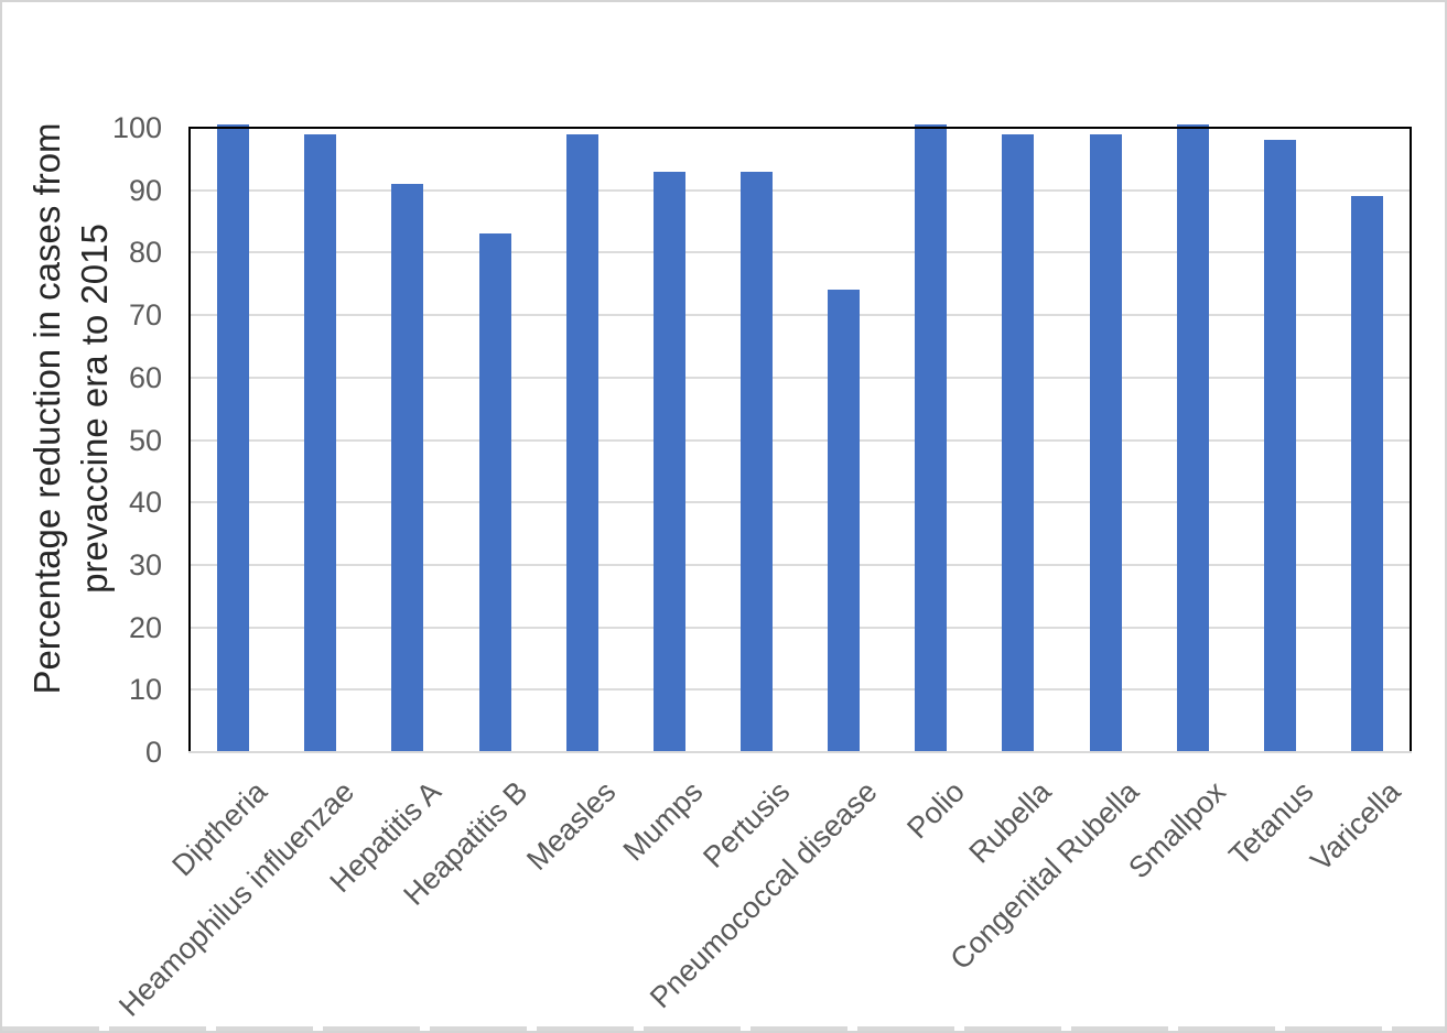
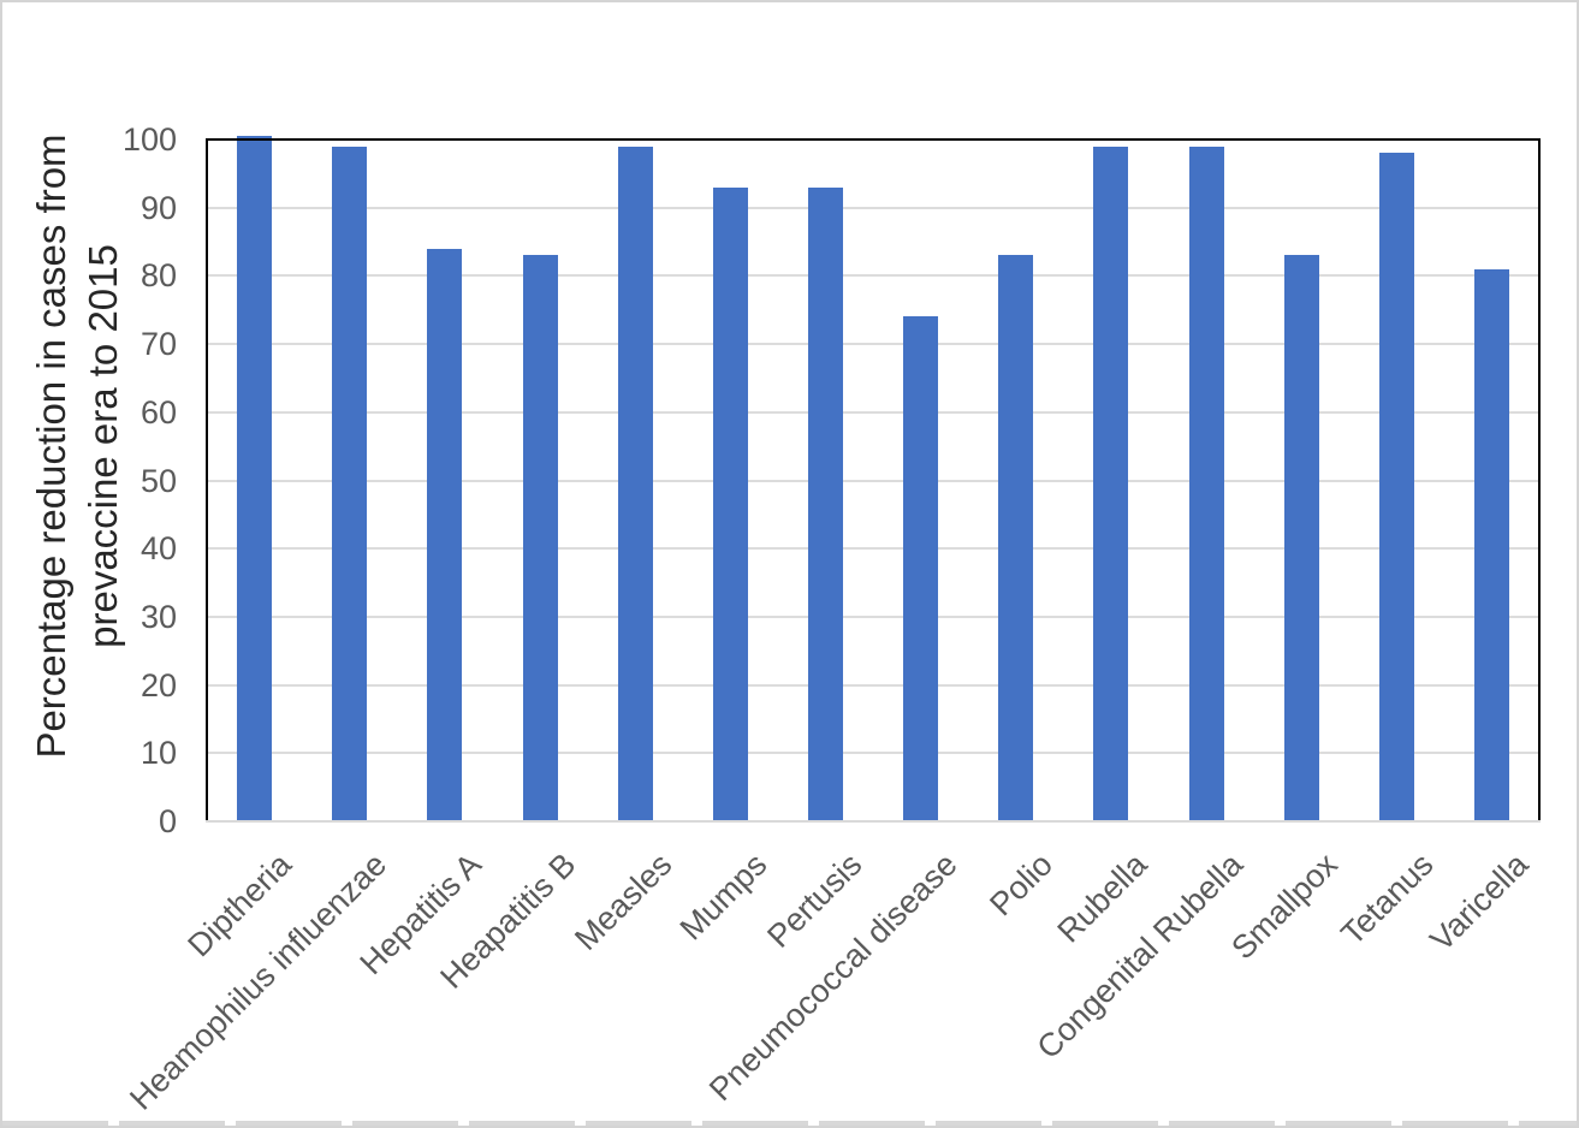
Hepatitis A: 91 -> 84
Polio: 100 -> 83
Smallpox: 100 -> 83
Varicella: 89 -> 81
